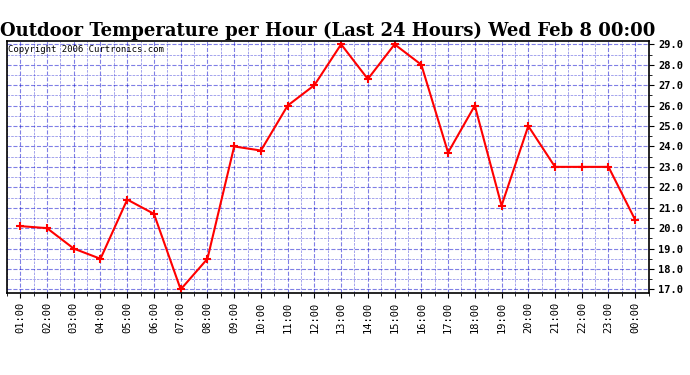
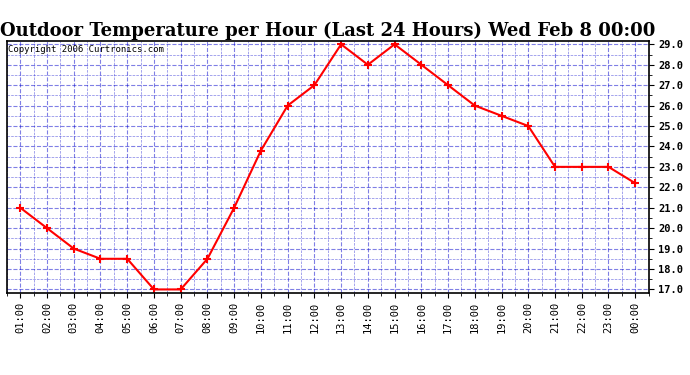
01:00: 20.1 -> 21.0
05:00: 21.4 -> 18.5
06:00: 20.7 -> 17.0
09:00: 24.0 -> 21.0
14:00: 27.3 -> 28.0
17:00: 23.7 -> 27.0
19:00: 21.1 -> 25.5
00:00: 20.4 -> 22.2
